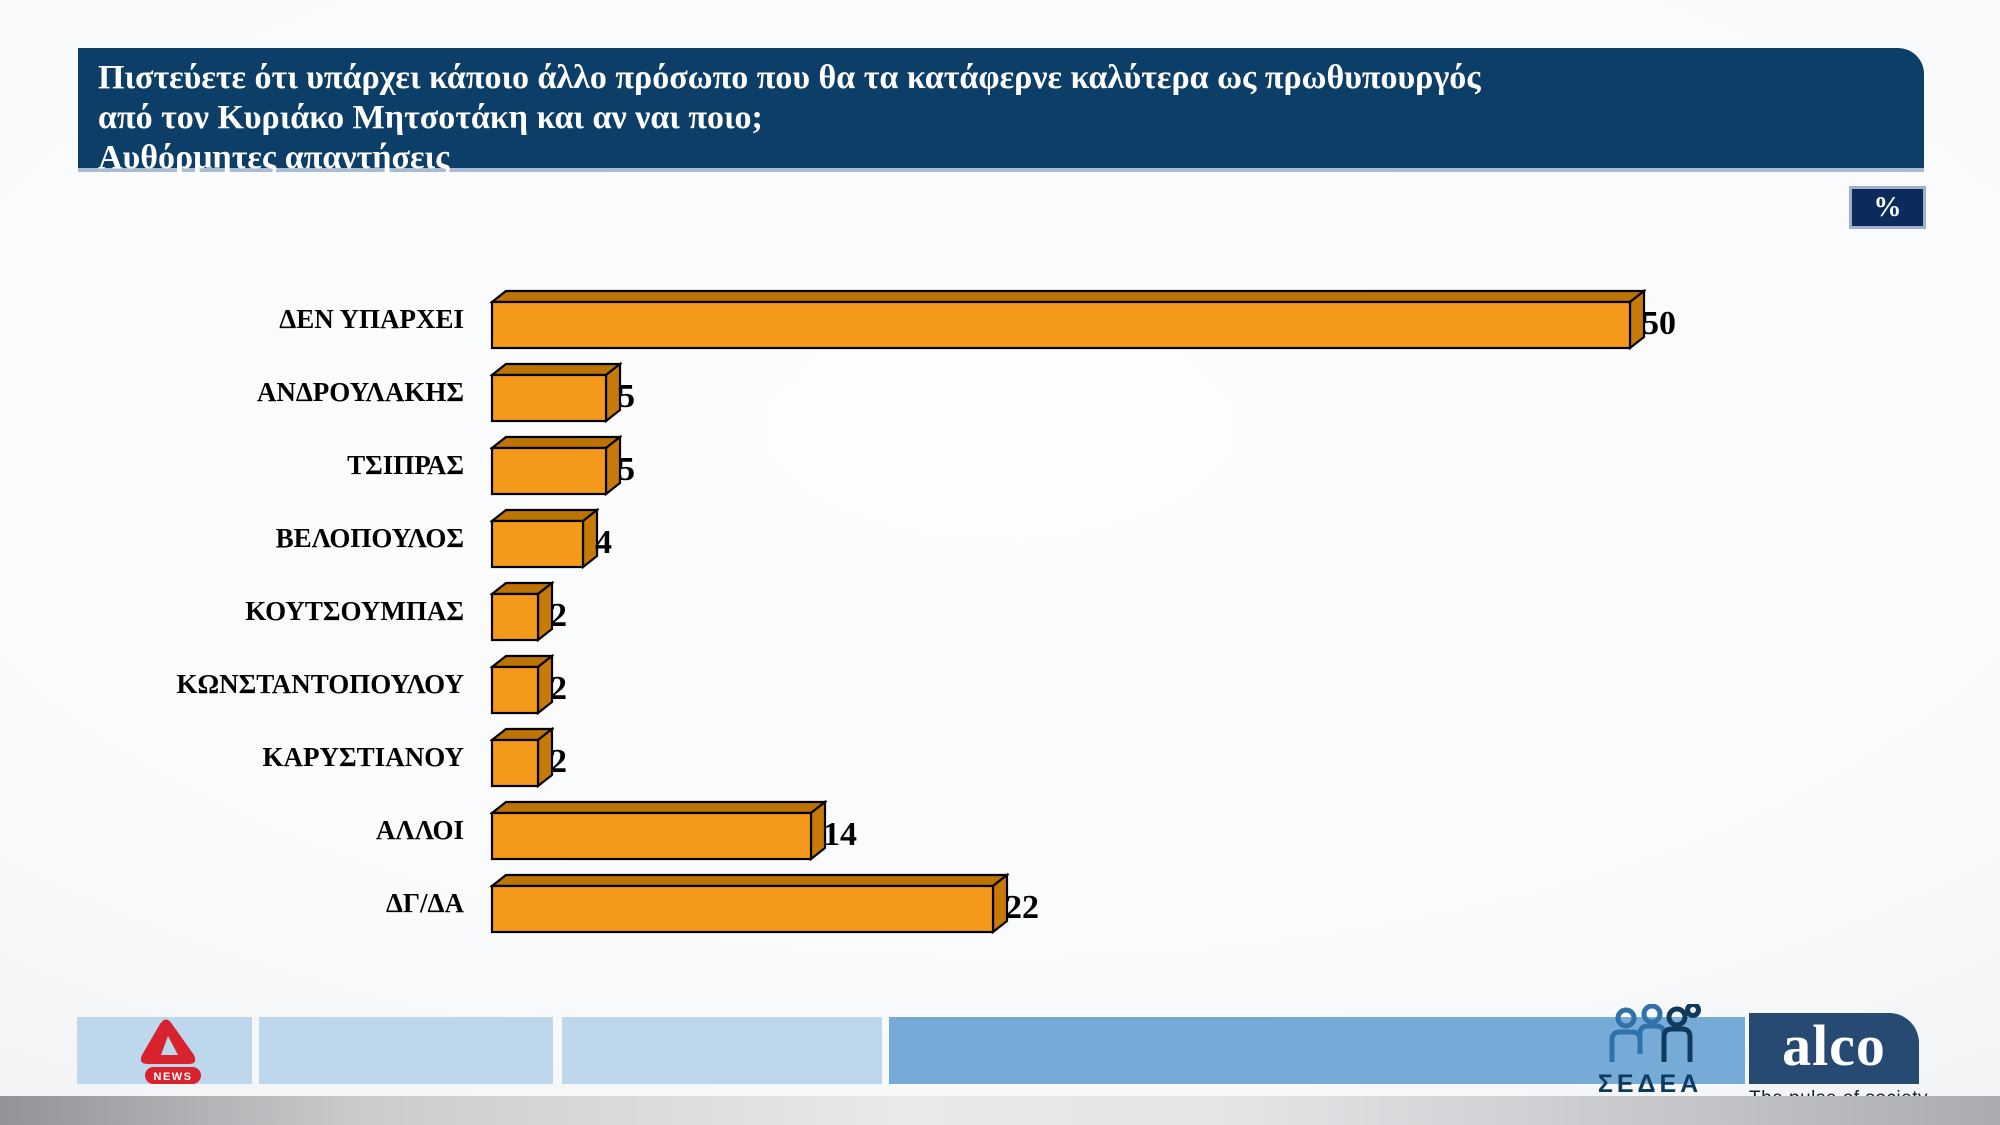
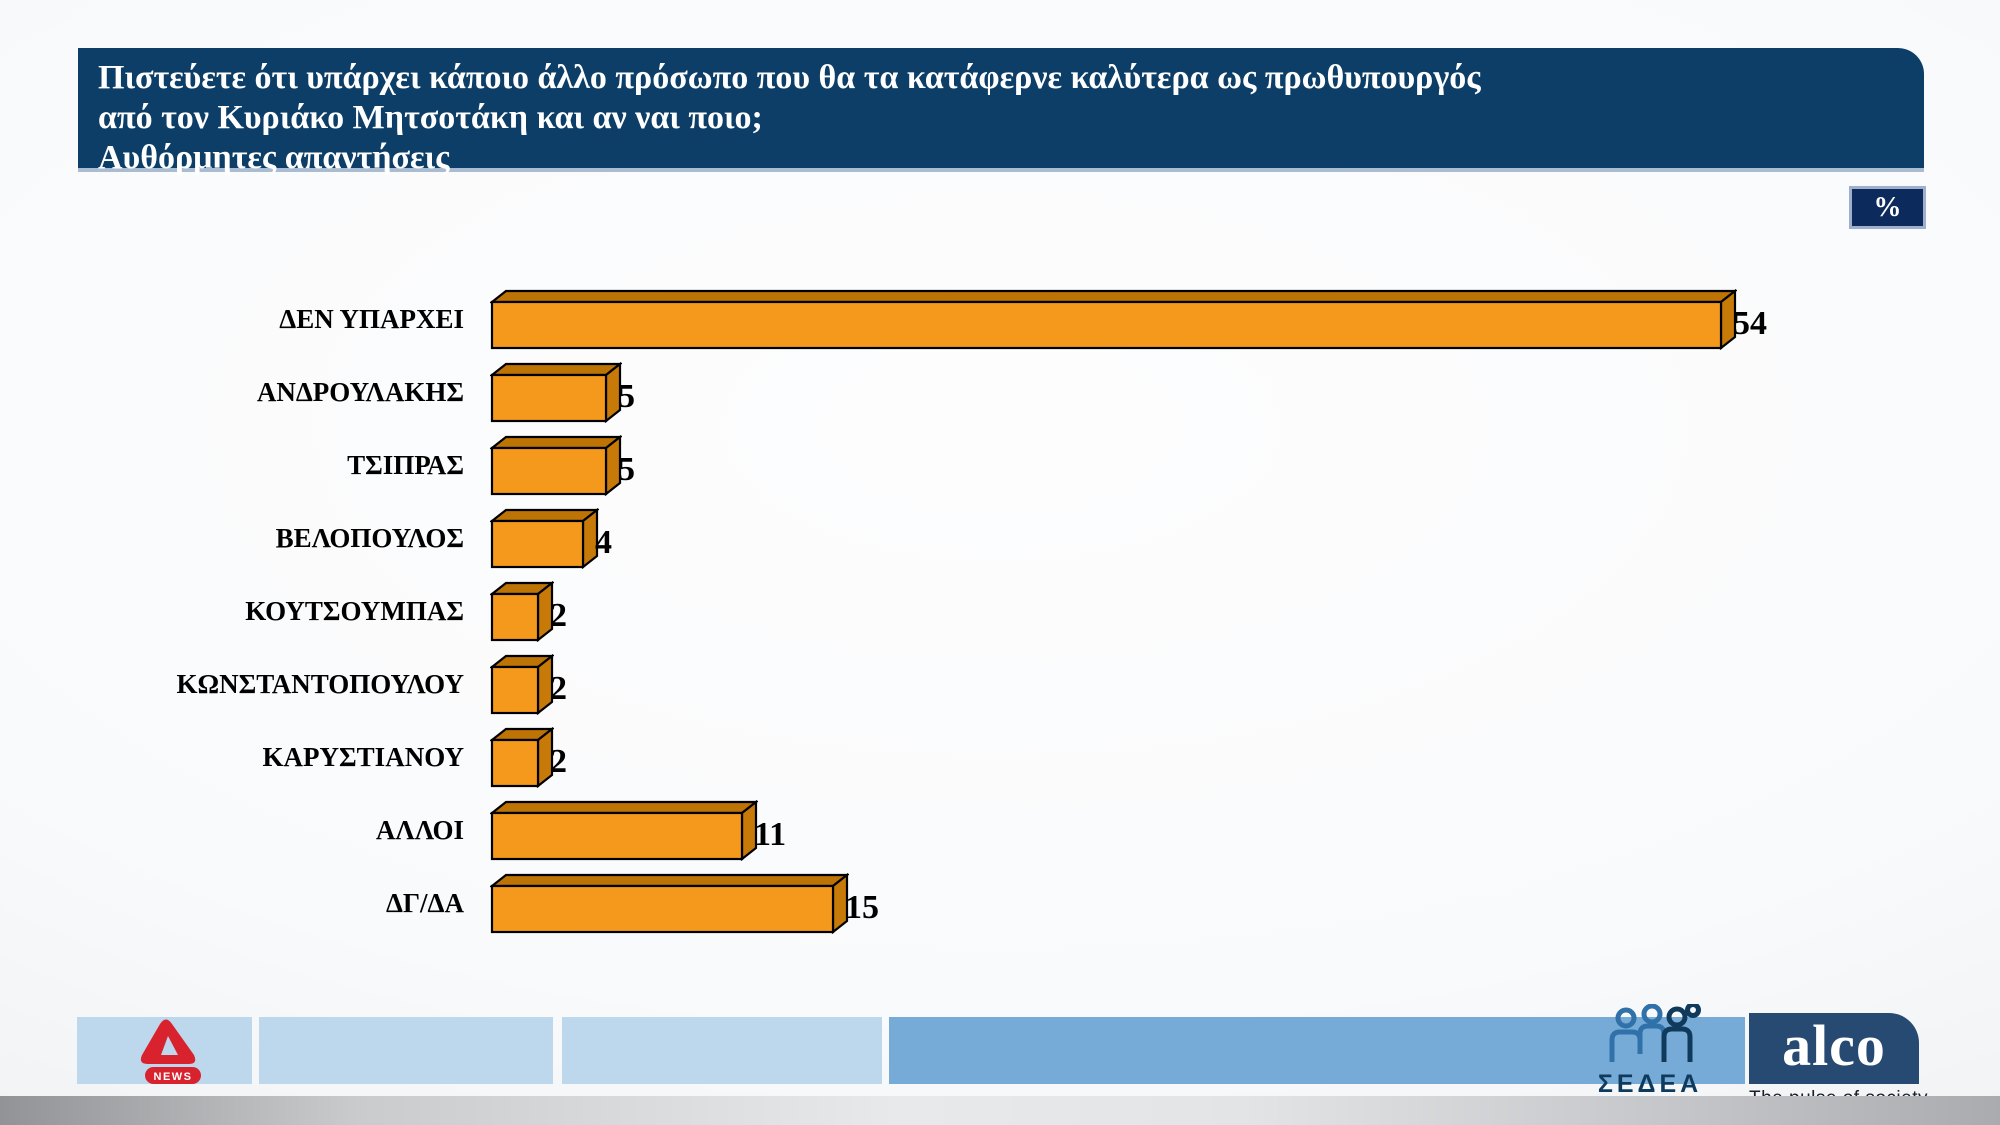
ΔΕΝ ΥΠΑΡΧΕΙ: 50 -> 54
ΑΛΛΟΙ: 14 -> 11
ΔΓ/ΔΑ: 22 -> 15
